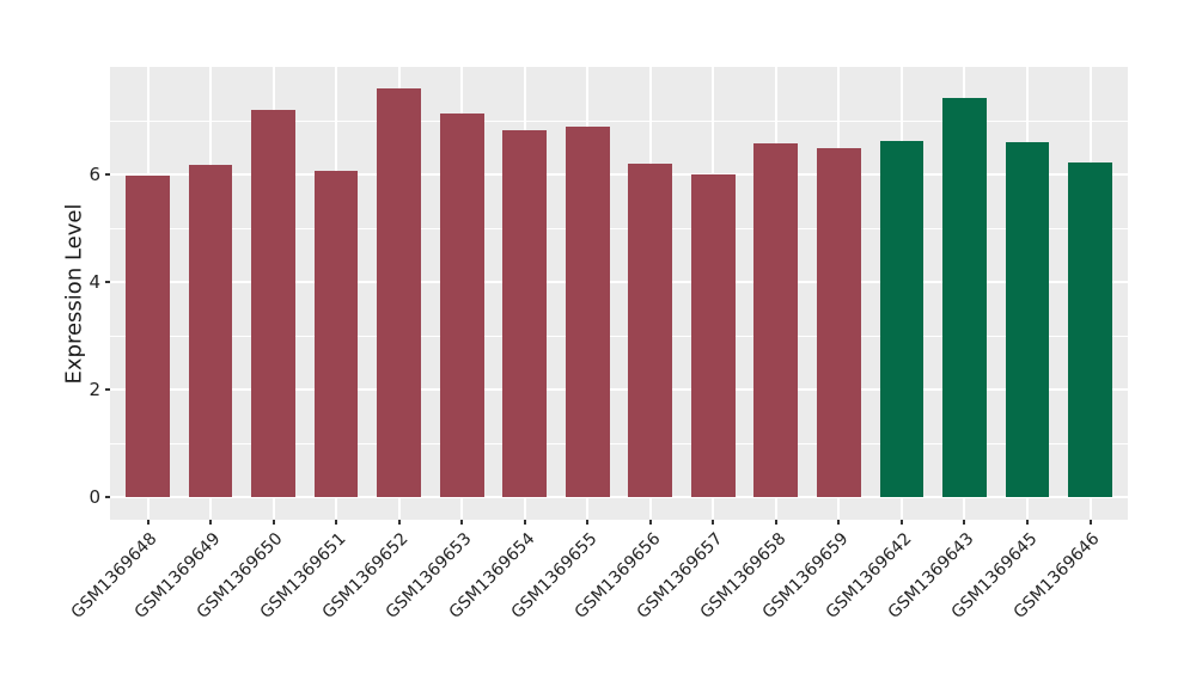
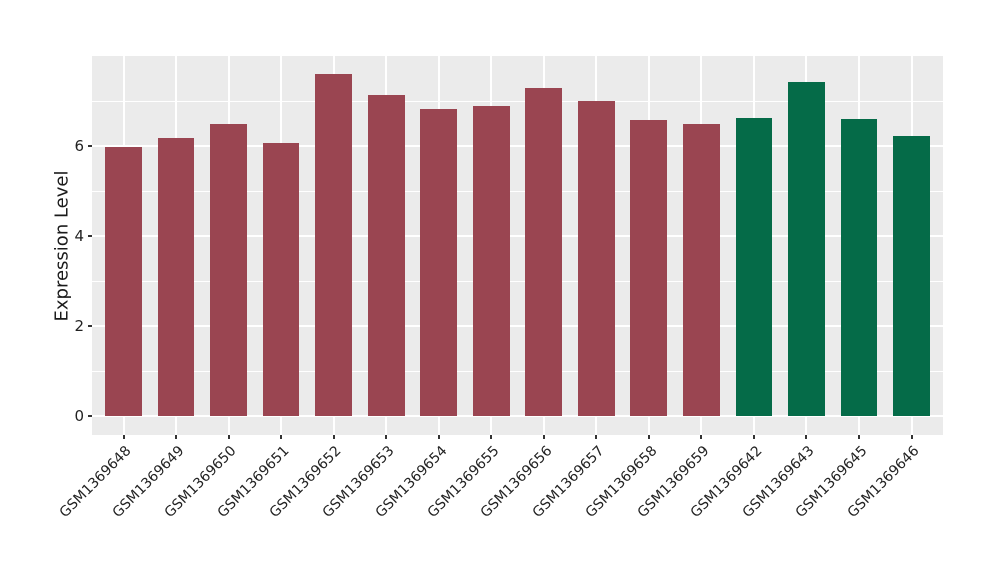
GSM1369650: 7.2 -> 6.5
GSM1369656: 6.2 -> 7.3
GSM1369657: 6.0 -> 7.0
